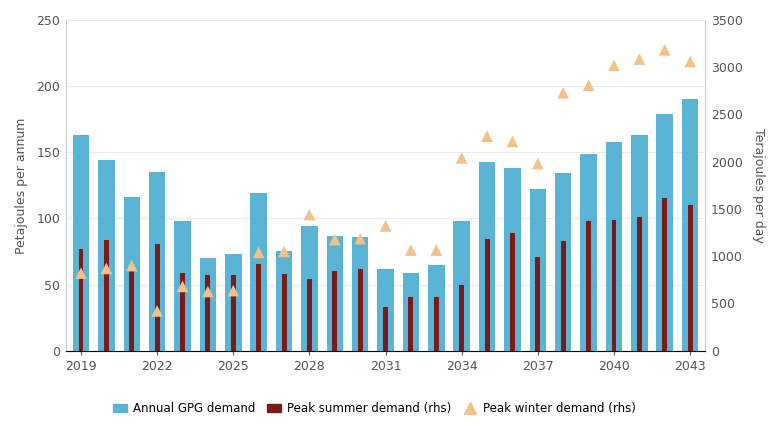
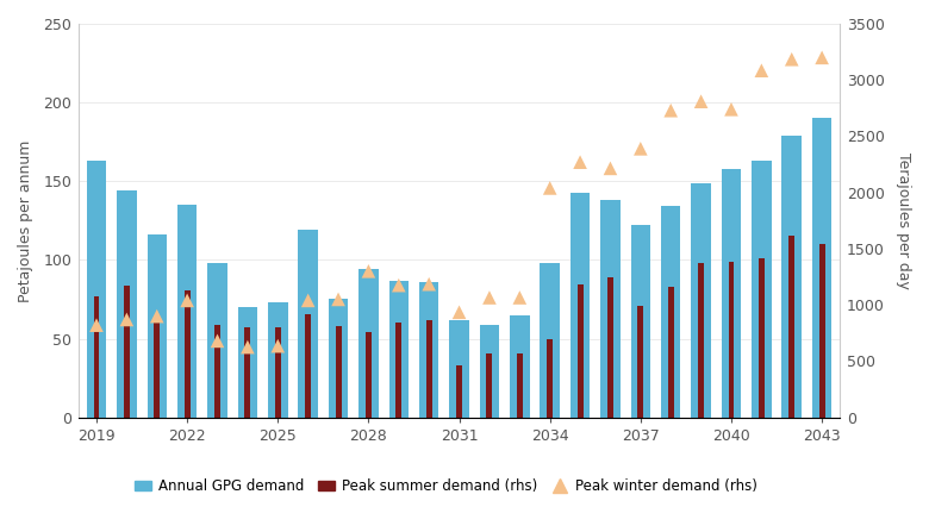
Peak winter demand (rhs)/2022: 420 -> 1040
Peak winter demand (rhs)/2028: 1440 -> 1300
Peak winter demand (rhs)/2031: 1320 -> 940
Peak winter demand (rhs)/2037: 1980 -> 2390
Peak winter demand (rhs)/2040: 3020 -> 2740
Peak winter demand (rhs)/2043: 3060 -> 3200
